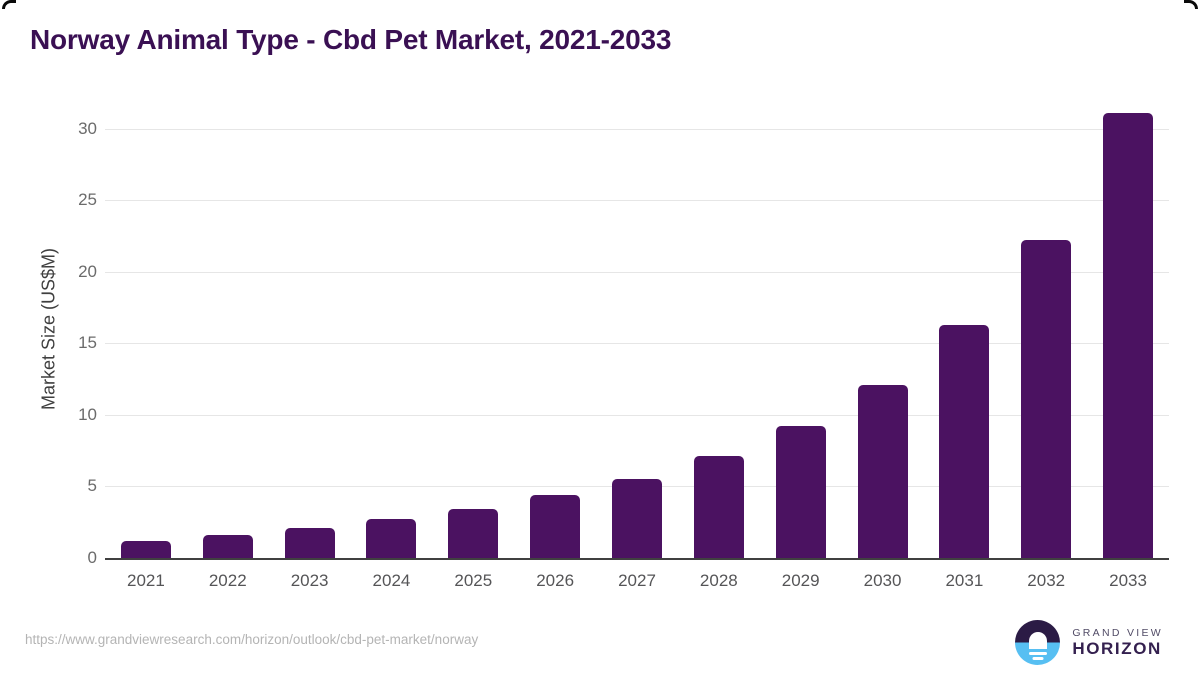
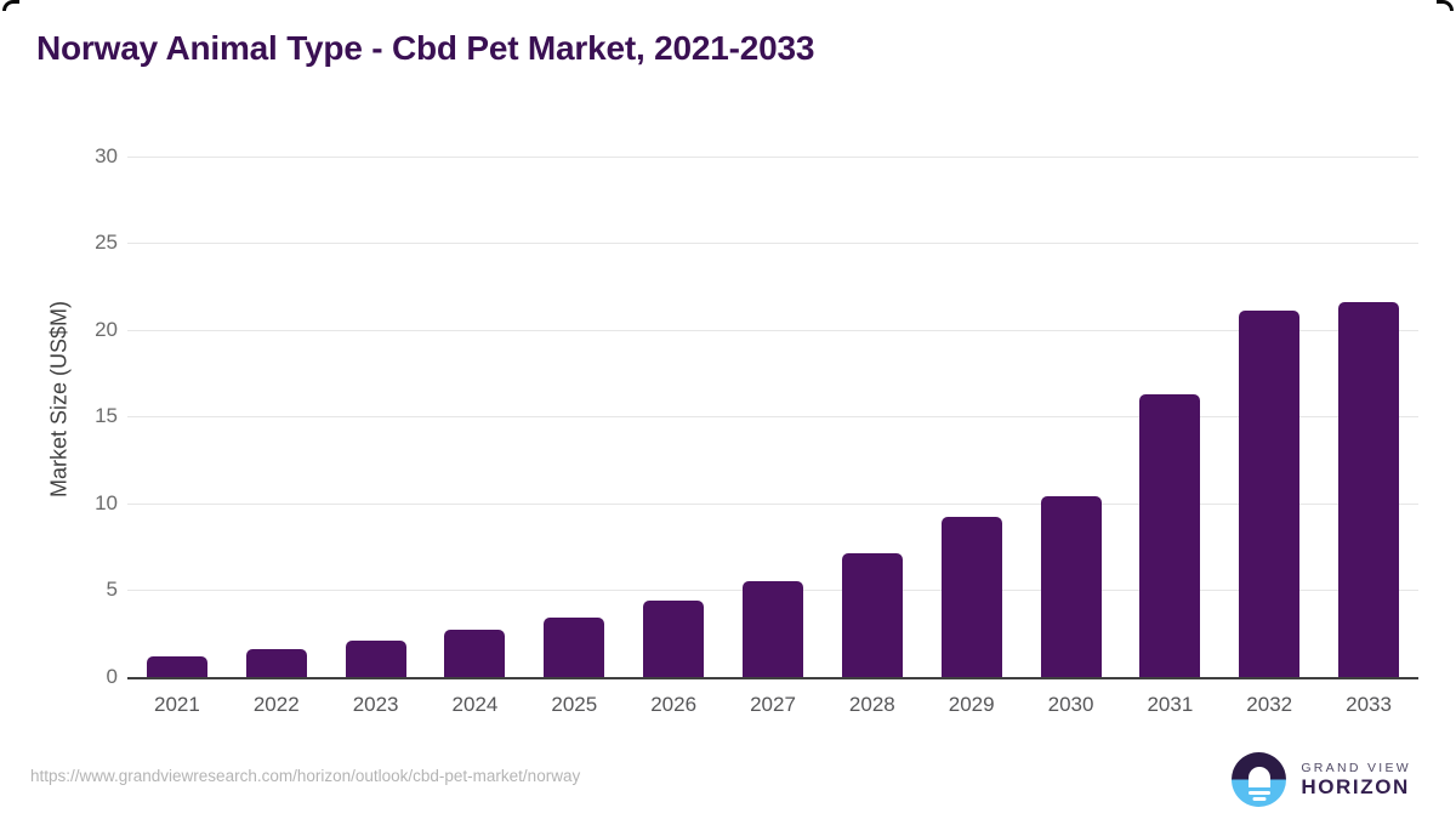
2030: 12.1 -> 10.4
2032: 22.2 -> 21.1
2033: 31.1 -> 21.6
